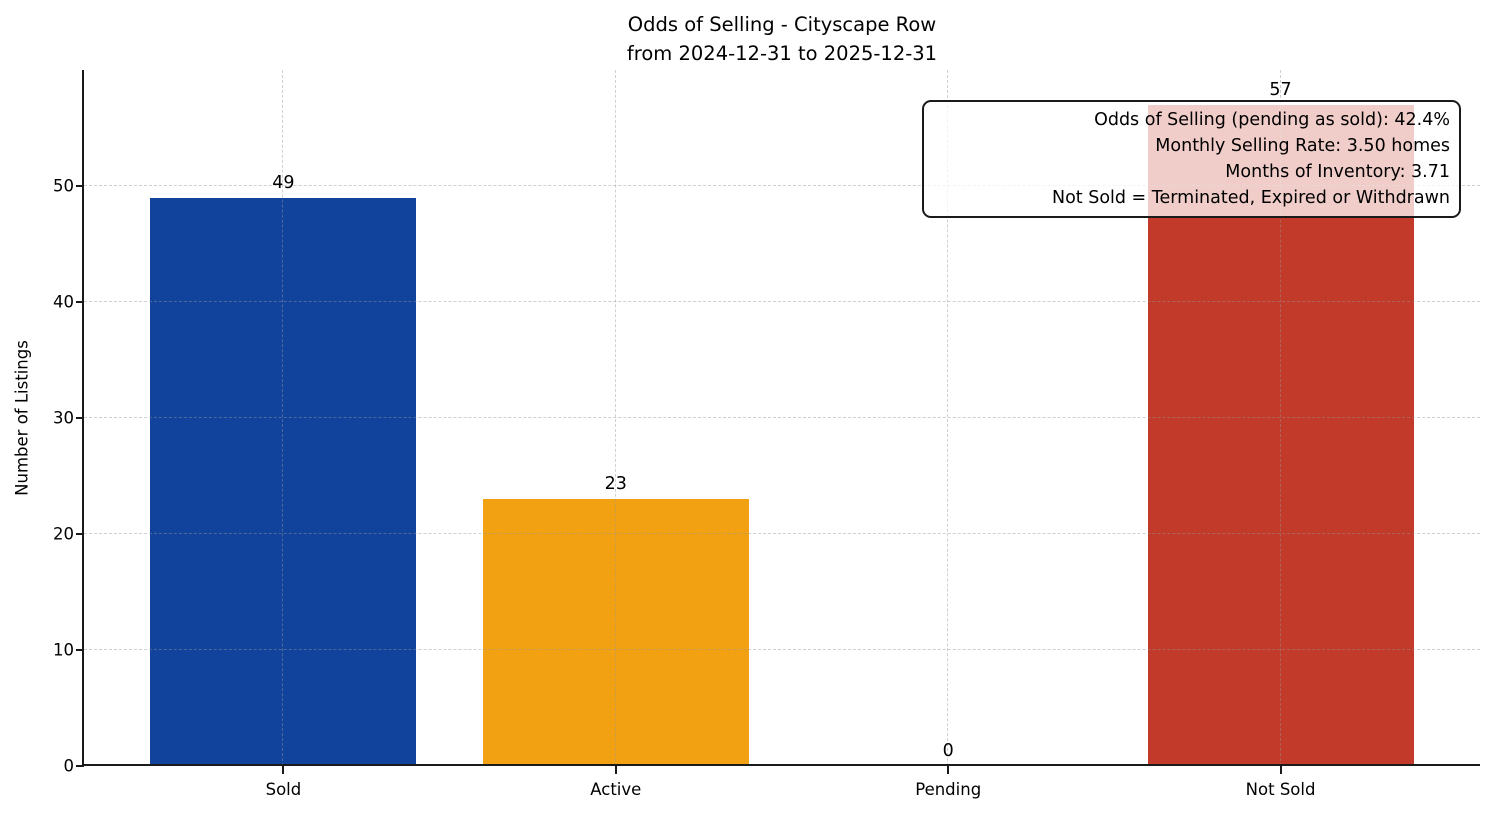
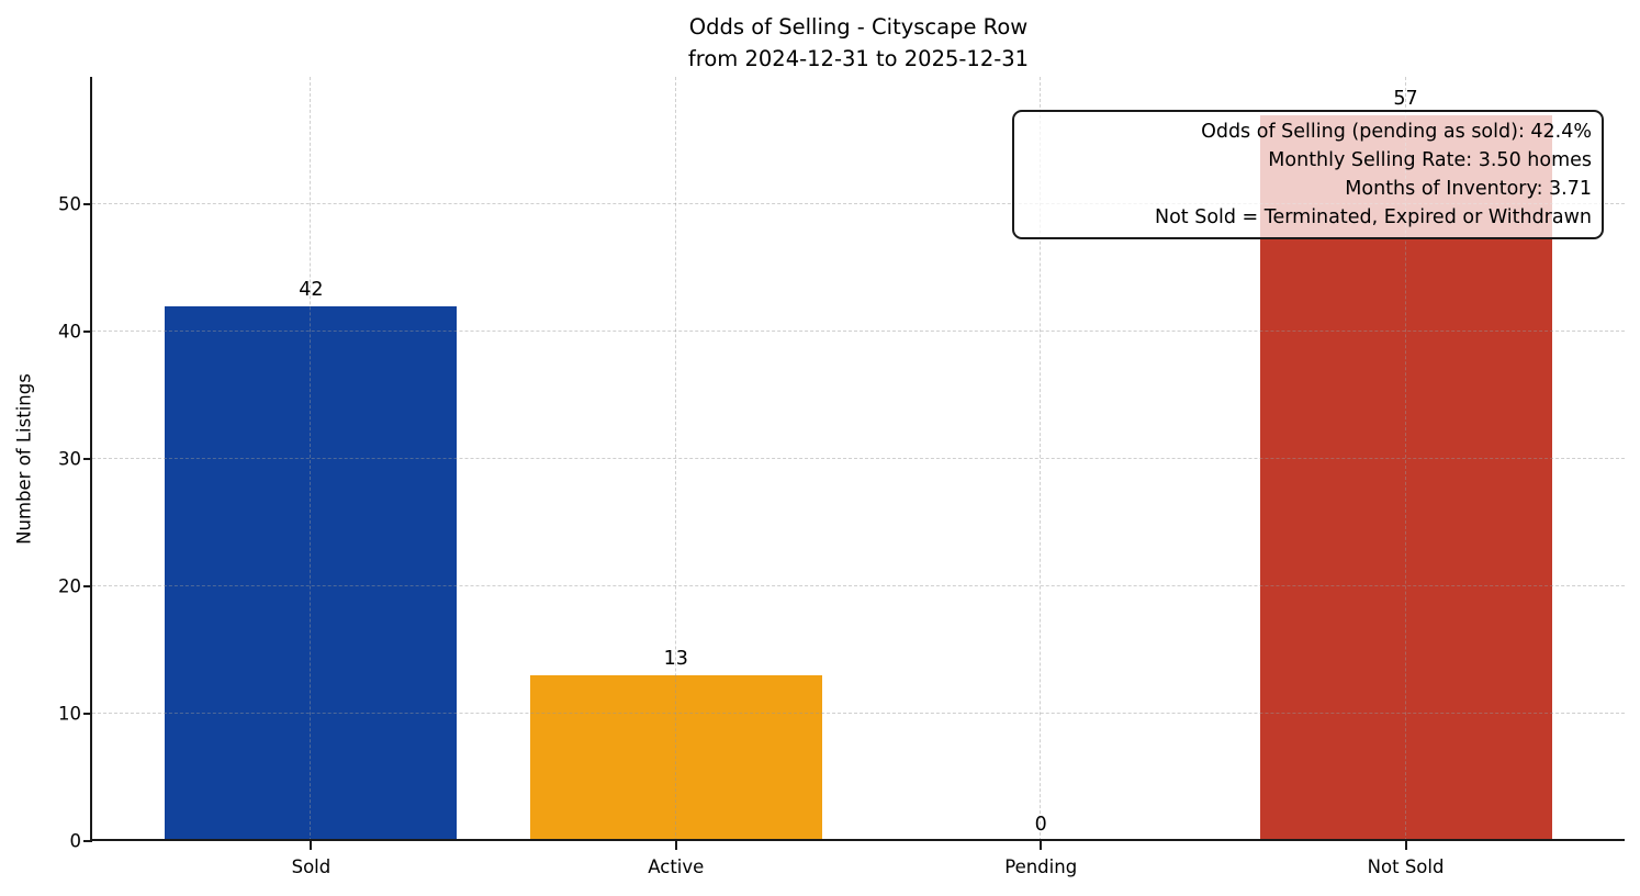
Sold: 49 -> 42
Active: 23 -> 13
